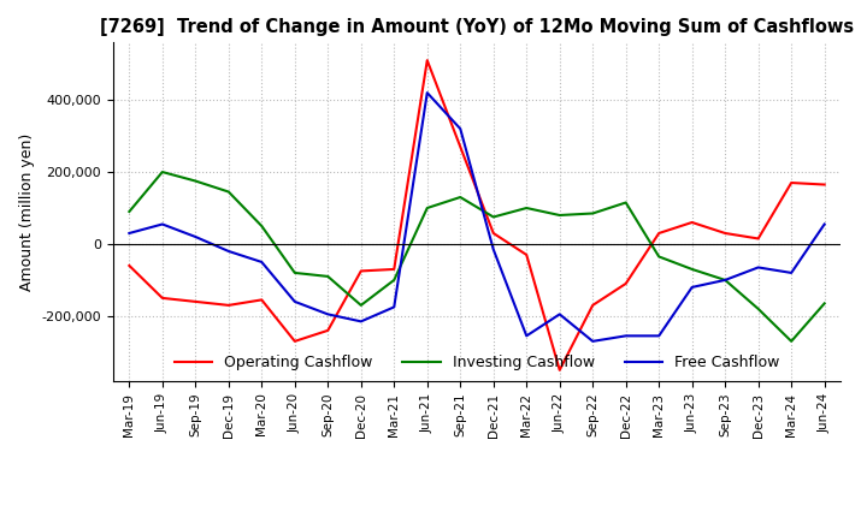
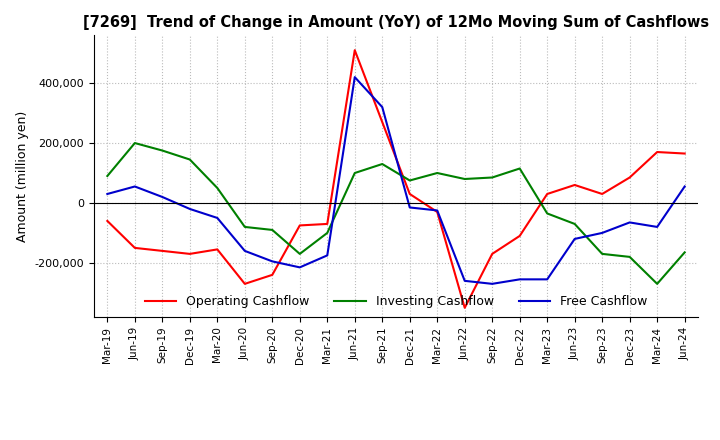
Free Cashflow/Mar-22: -255,000 -> -25,000
Free Cashflow/Jun-22: -195,000 -> -260,000
Investing Cashflow/Sep-23: -100,000 -> -170,000
Operating Cashflow/Dec-23: 15,000 -> 85,000
